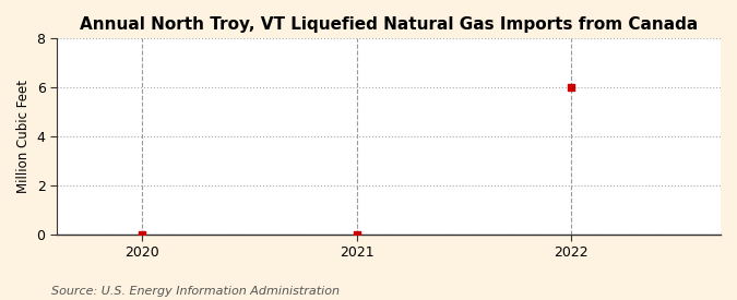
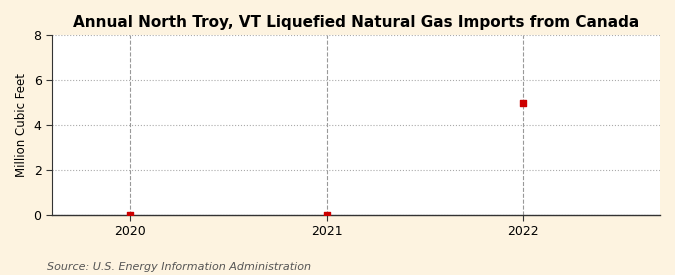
2022: 6 -> 5
